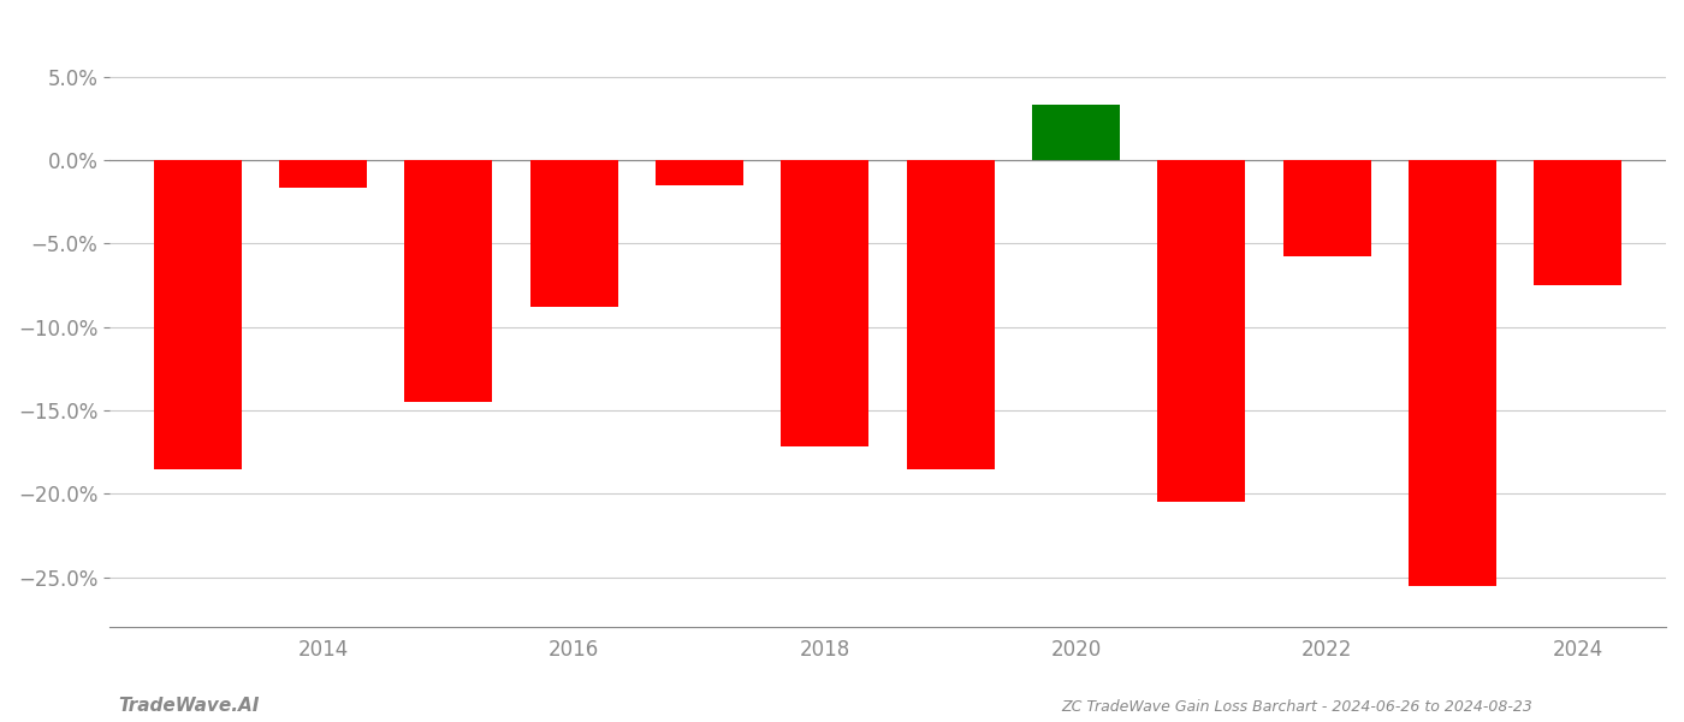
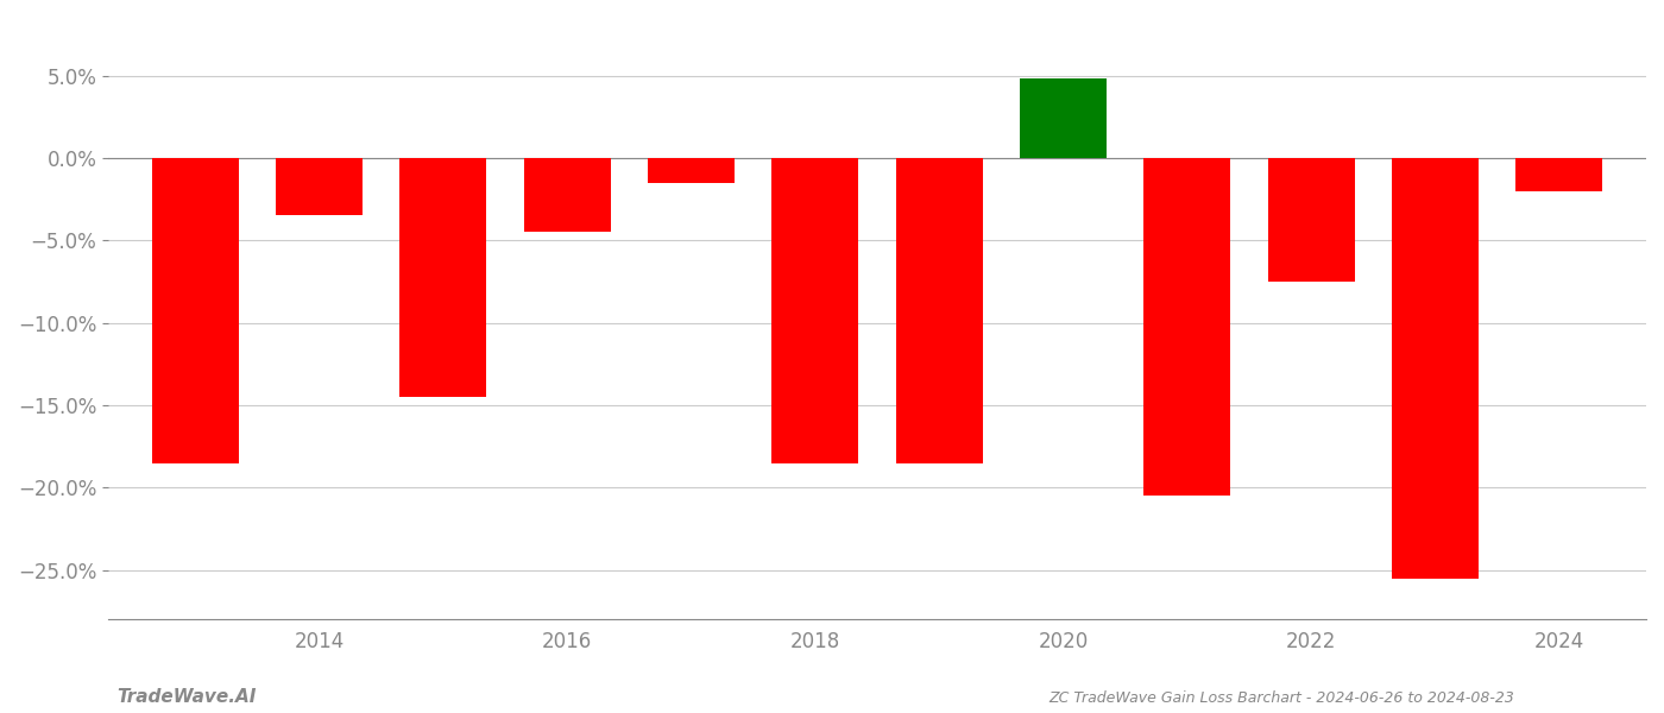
2014: -1.7% -> -3.5%
2016: -8.8% -> -4.5%
2018: -17.2% -> -18.5%
2020: 3.3% -> 4.8%
2022: -5.8% -> -7.5%
2024: -7.5% -> -2.0%
